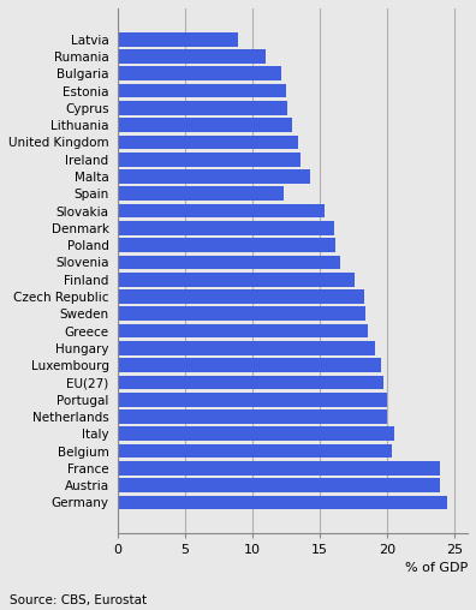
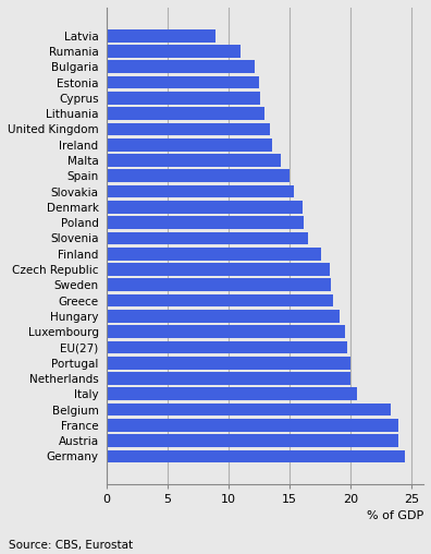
Spain: 12.3 -> 15.0
Belgium: 20.4 -> 23.3
